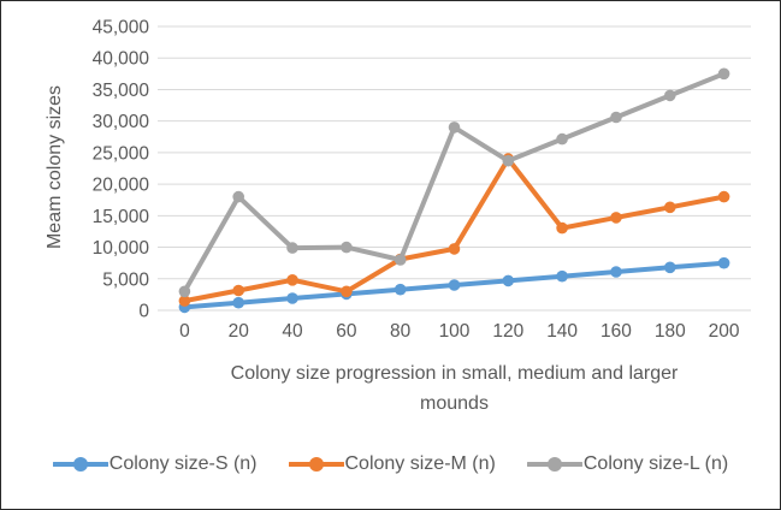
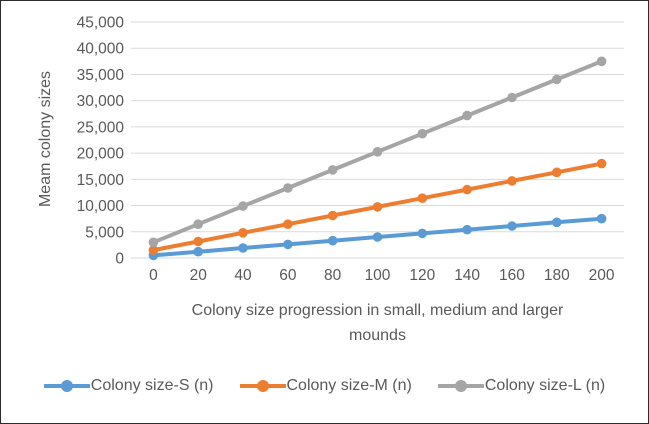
Colony size-L (n)/20: 18000 -> 6000
Colony size-M (n)/60: 3000 -> 6000
Colony size-L (n)/60: 10000 -> 13000
Colony size-L (n)/80: 8000 -> 17000
Colony size-L (n)/100: 29000 -> 20000
Colony size-M (n)/120: 24000 -> 11000
